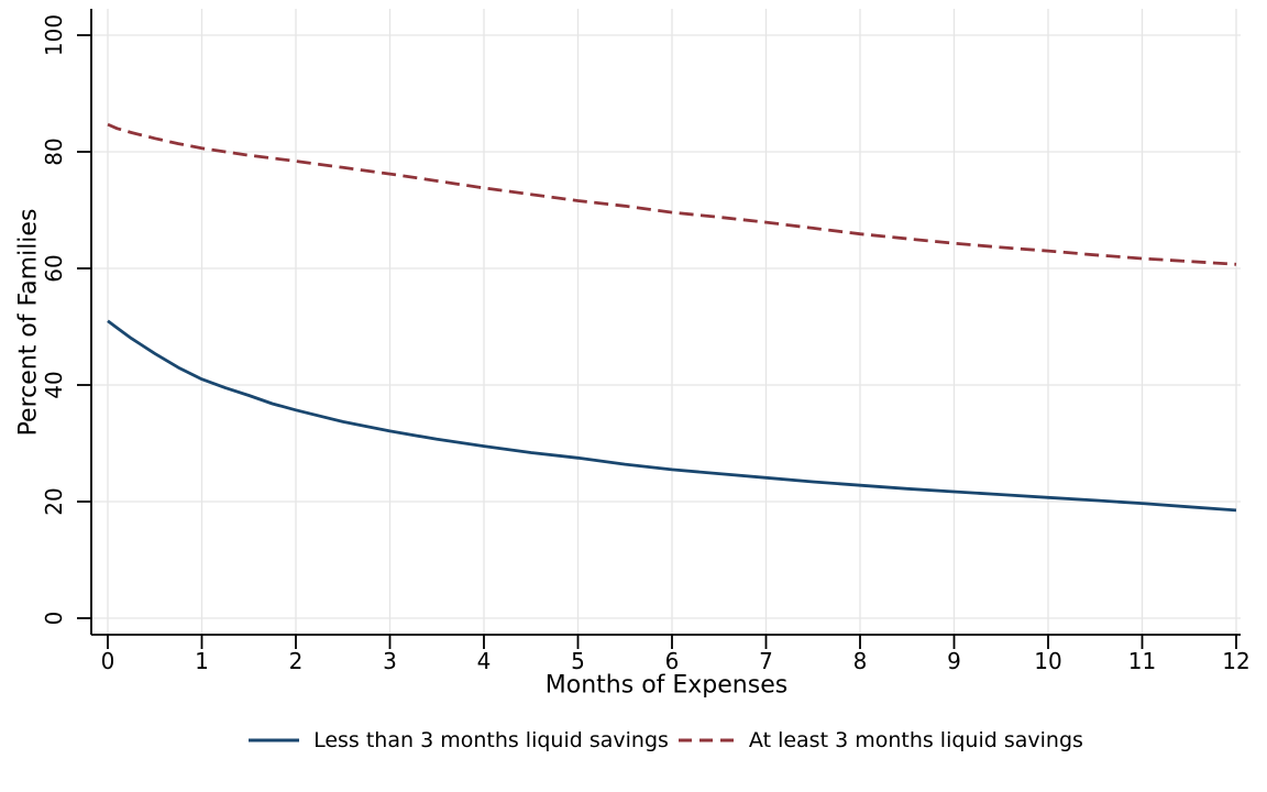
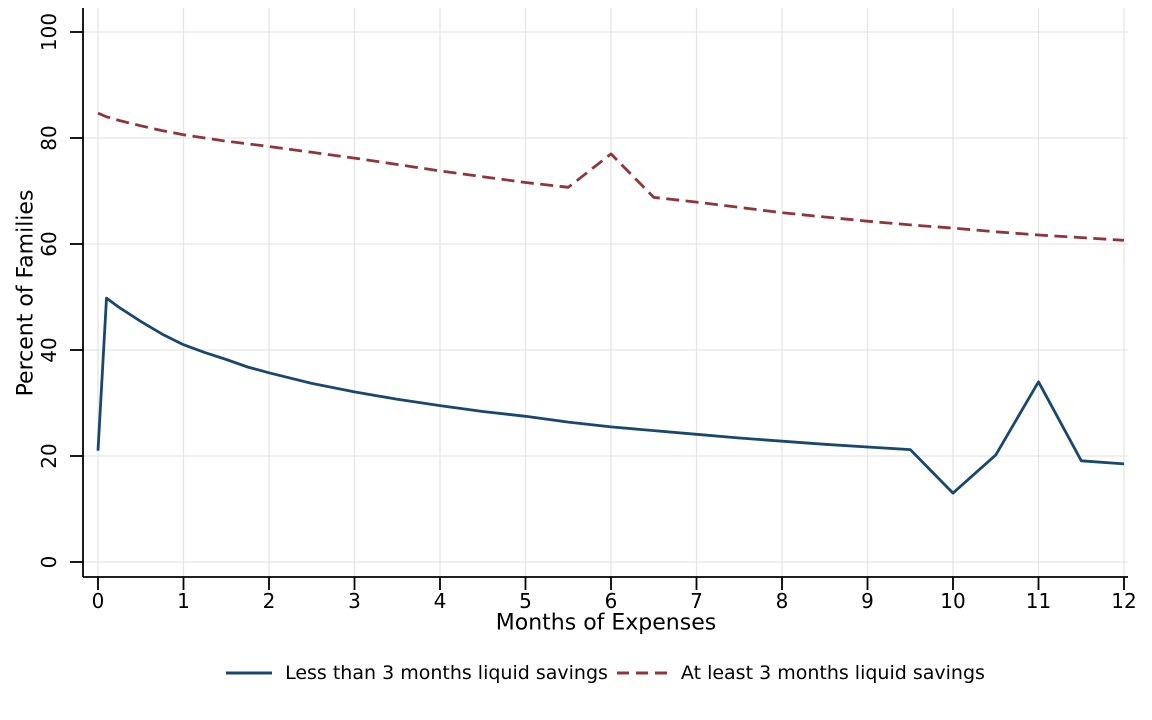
Less than 3 months liquid savings/0: 51 -> 21
At least 3 months liquid savings/6: 70 -> 77
Less than 3 months liquid savings/10: 21 -> 13
Less than 3 months liquid savings/11: 20 -> 34
